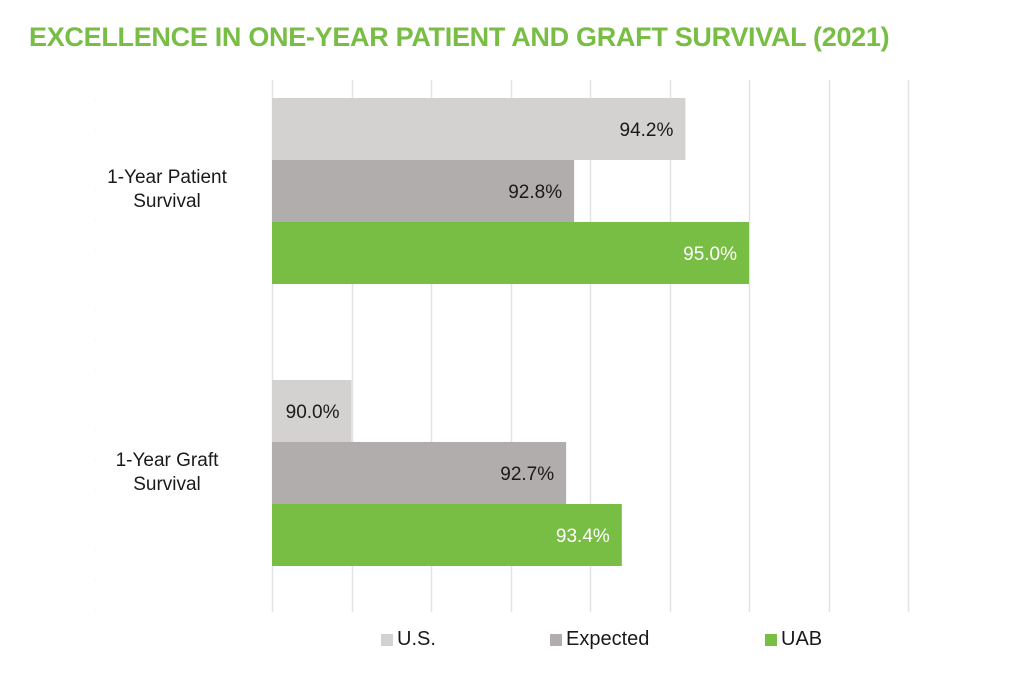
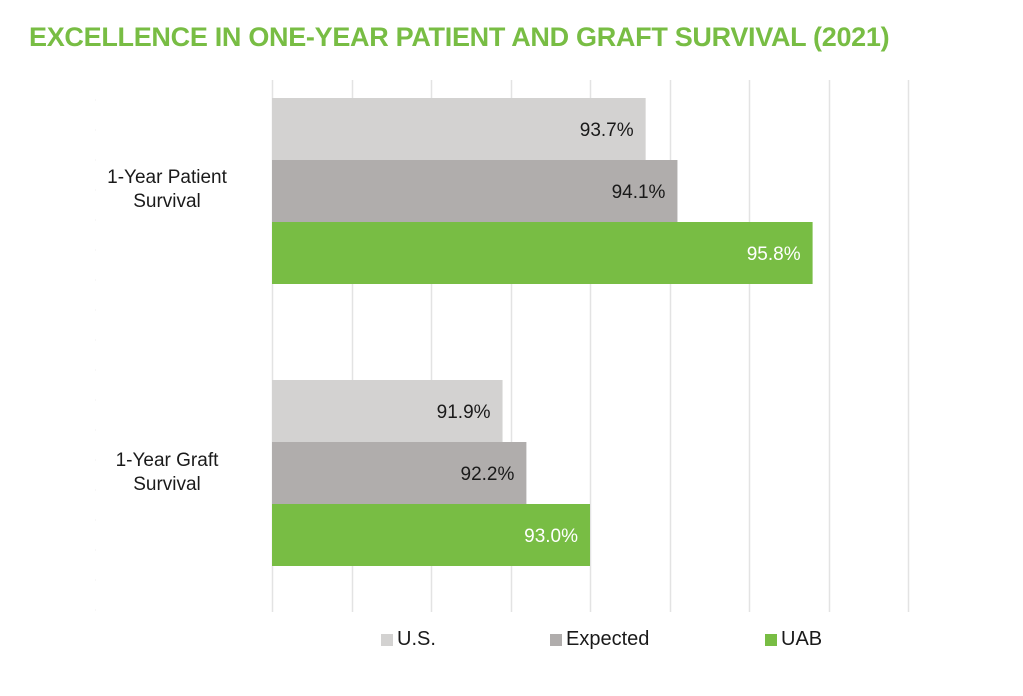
U.S./1-Year Patient Survival: 94.2% -> 93.7%
Expected/1-Year Patient Survival: 92.8% -> 94.1%
UAB/1-Year Patient Survival: 95.0% -> 95.8%
U.S./1-Year Graft Survival: 90.0% -> 91.9%
Expected/1-Year Graft Survival: 92.7% -> 92.2%
UAB/1-Year Graft Survival: 93.4% -> 93.0%
